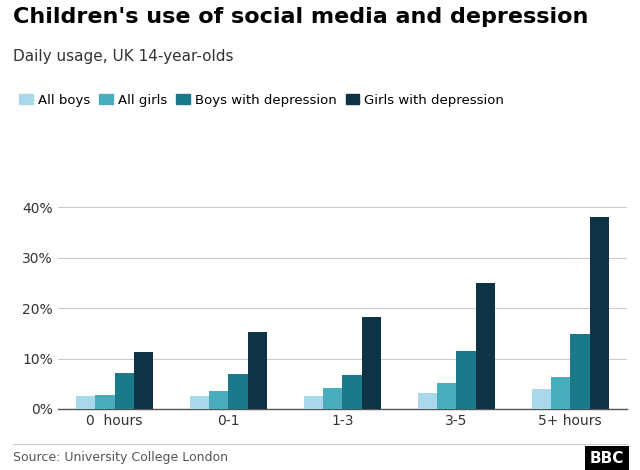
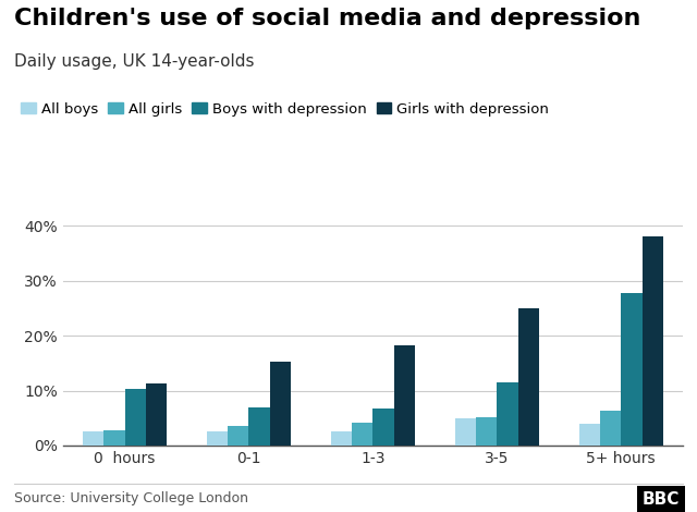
Boys with depression/0 hours: 7.2% -> 10.4%
All boys/3-5: 3.2% -> 5.0%
Boys with depression/5+ hours: 14.8% -> 27.8%
